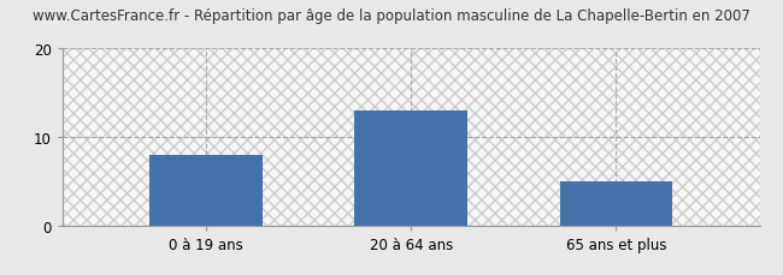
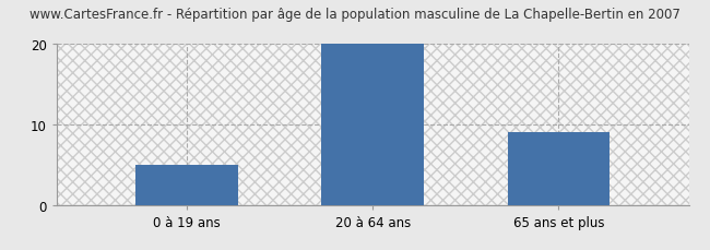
0 à 19 ans: 8 -> 5
20 à 64 ans: 13 -> 20
65 ans et plus: 5 -> 9
